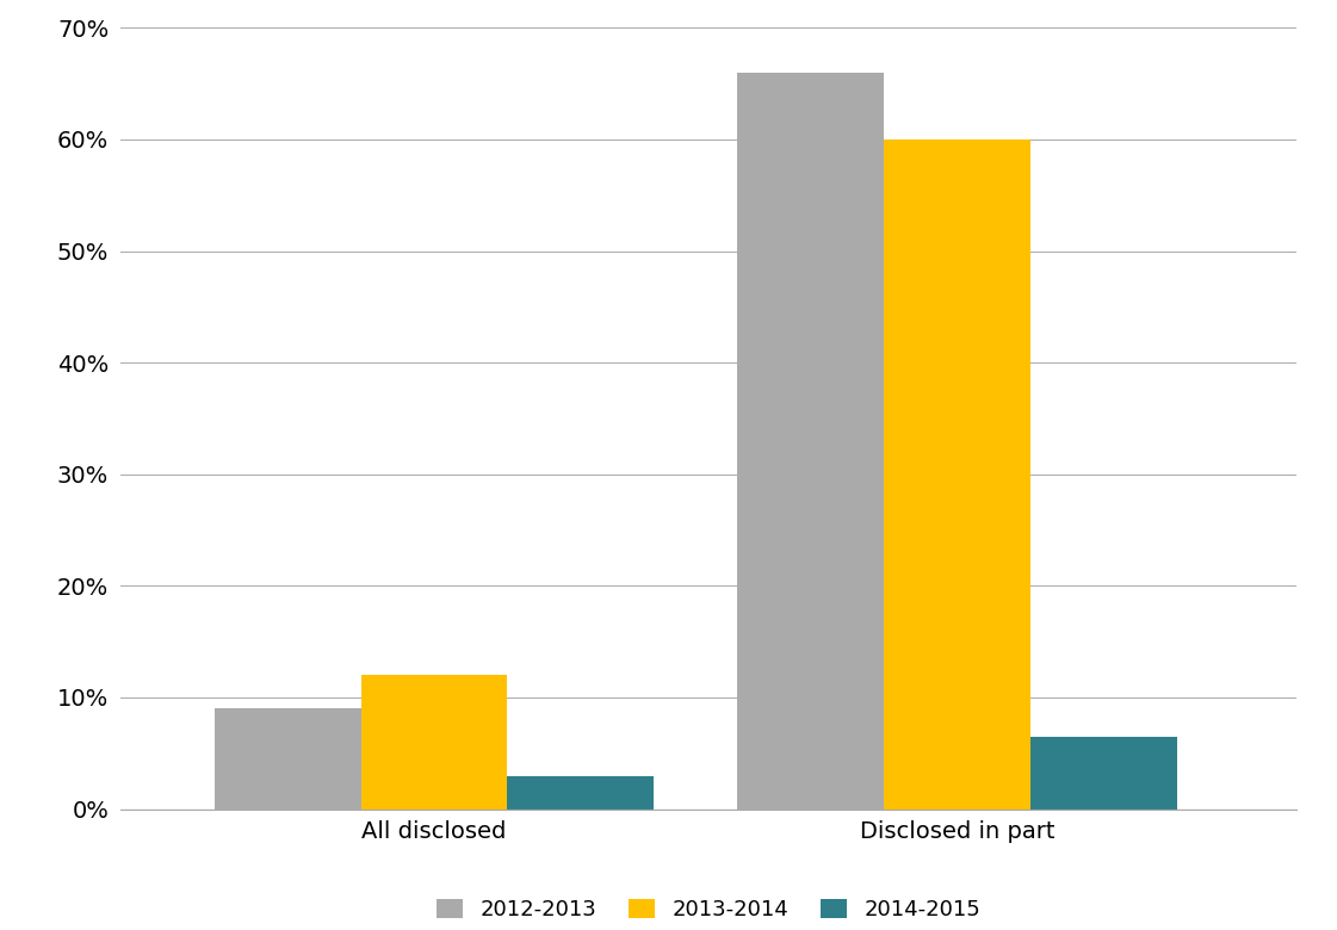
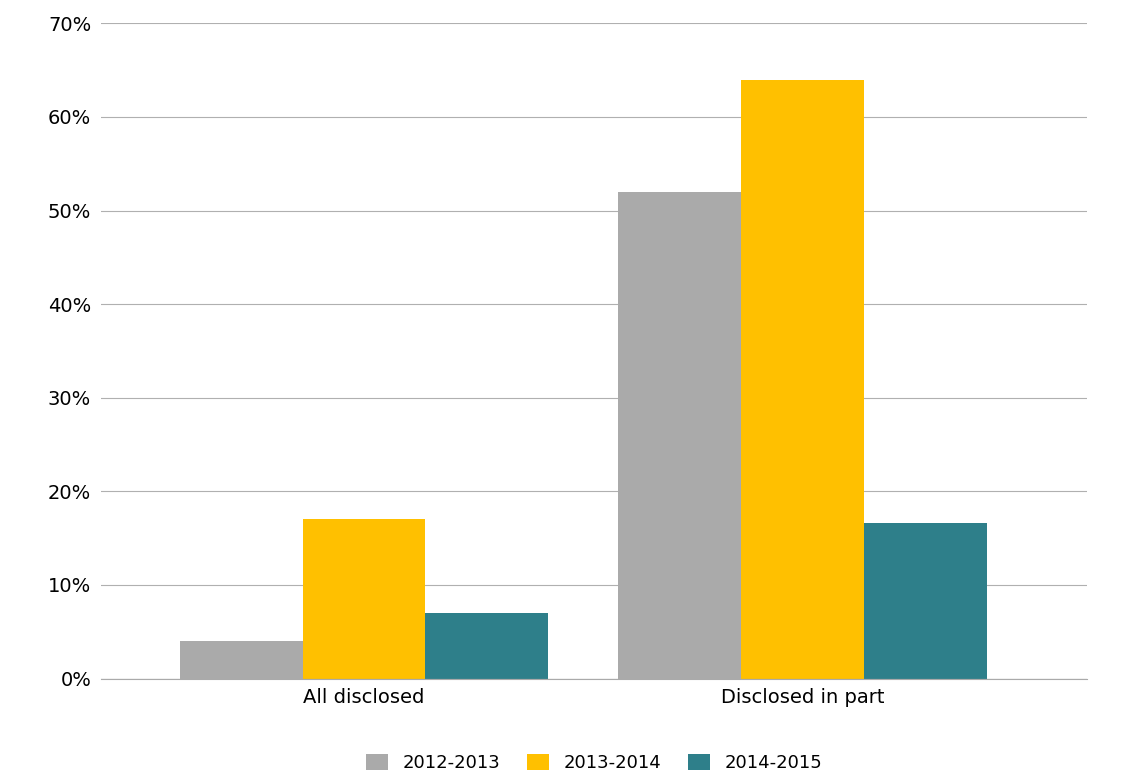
2012-2013/All disclosed: 9% -> 4%
2013-2014/All disclosed: 12% -> 17%
2014-2015/All disclosed: 3.0% -> 7.0%
2012-2013/Disclosed in part: 66% -> 52%
2013-2014/Disclosed in part: 60% -> 64%
2014-2015/Disclosed in part: 6.5% -> 16.6%
